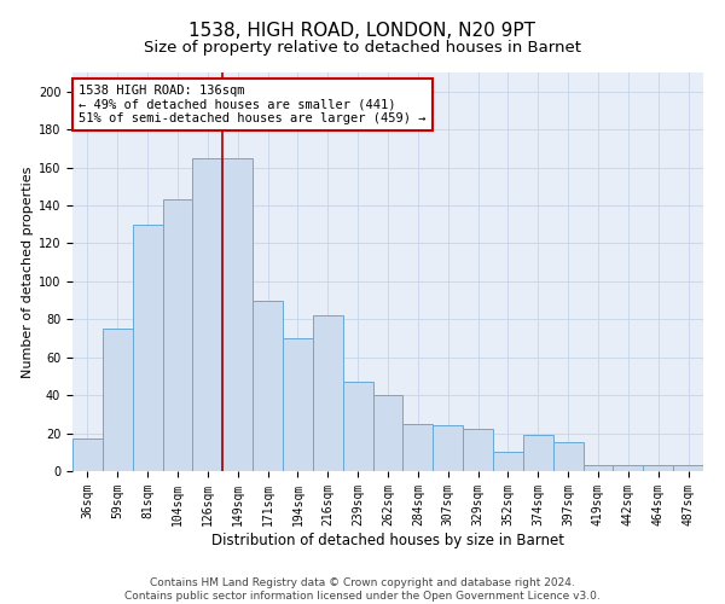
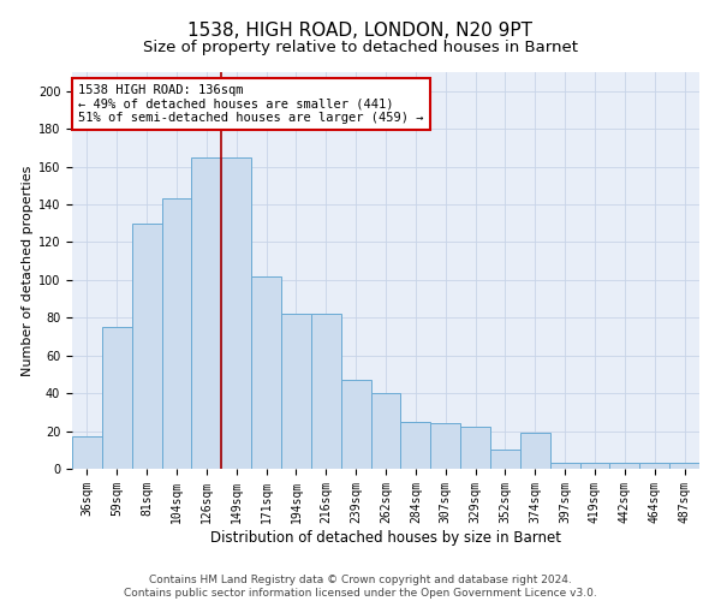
171sqm: 90 -> 102
194sqm: 70 -> 82
397sqm: 15 -> 3
